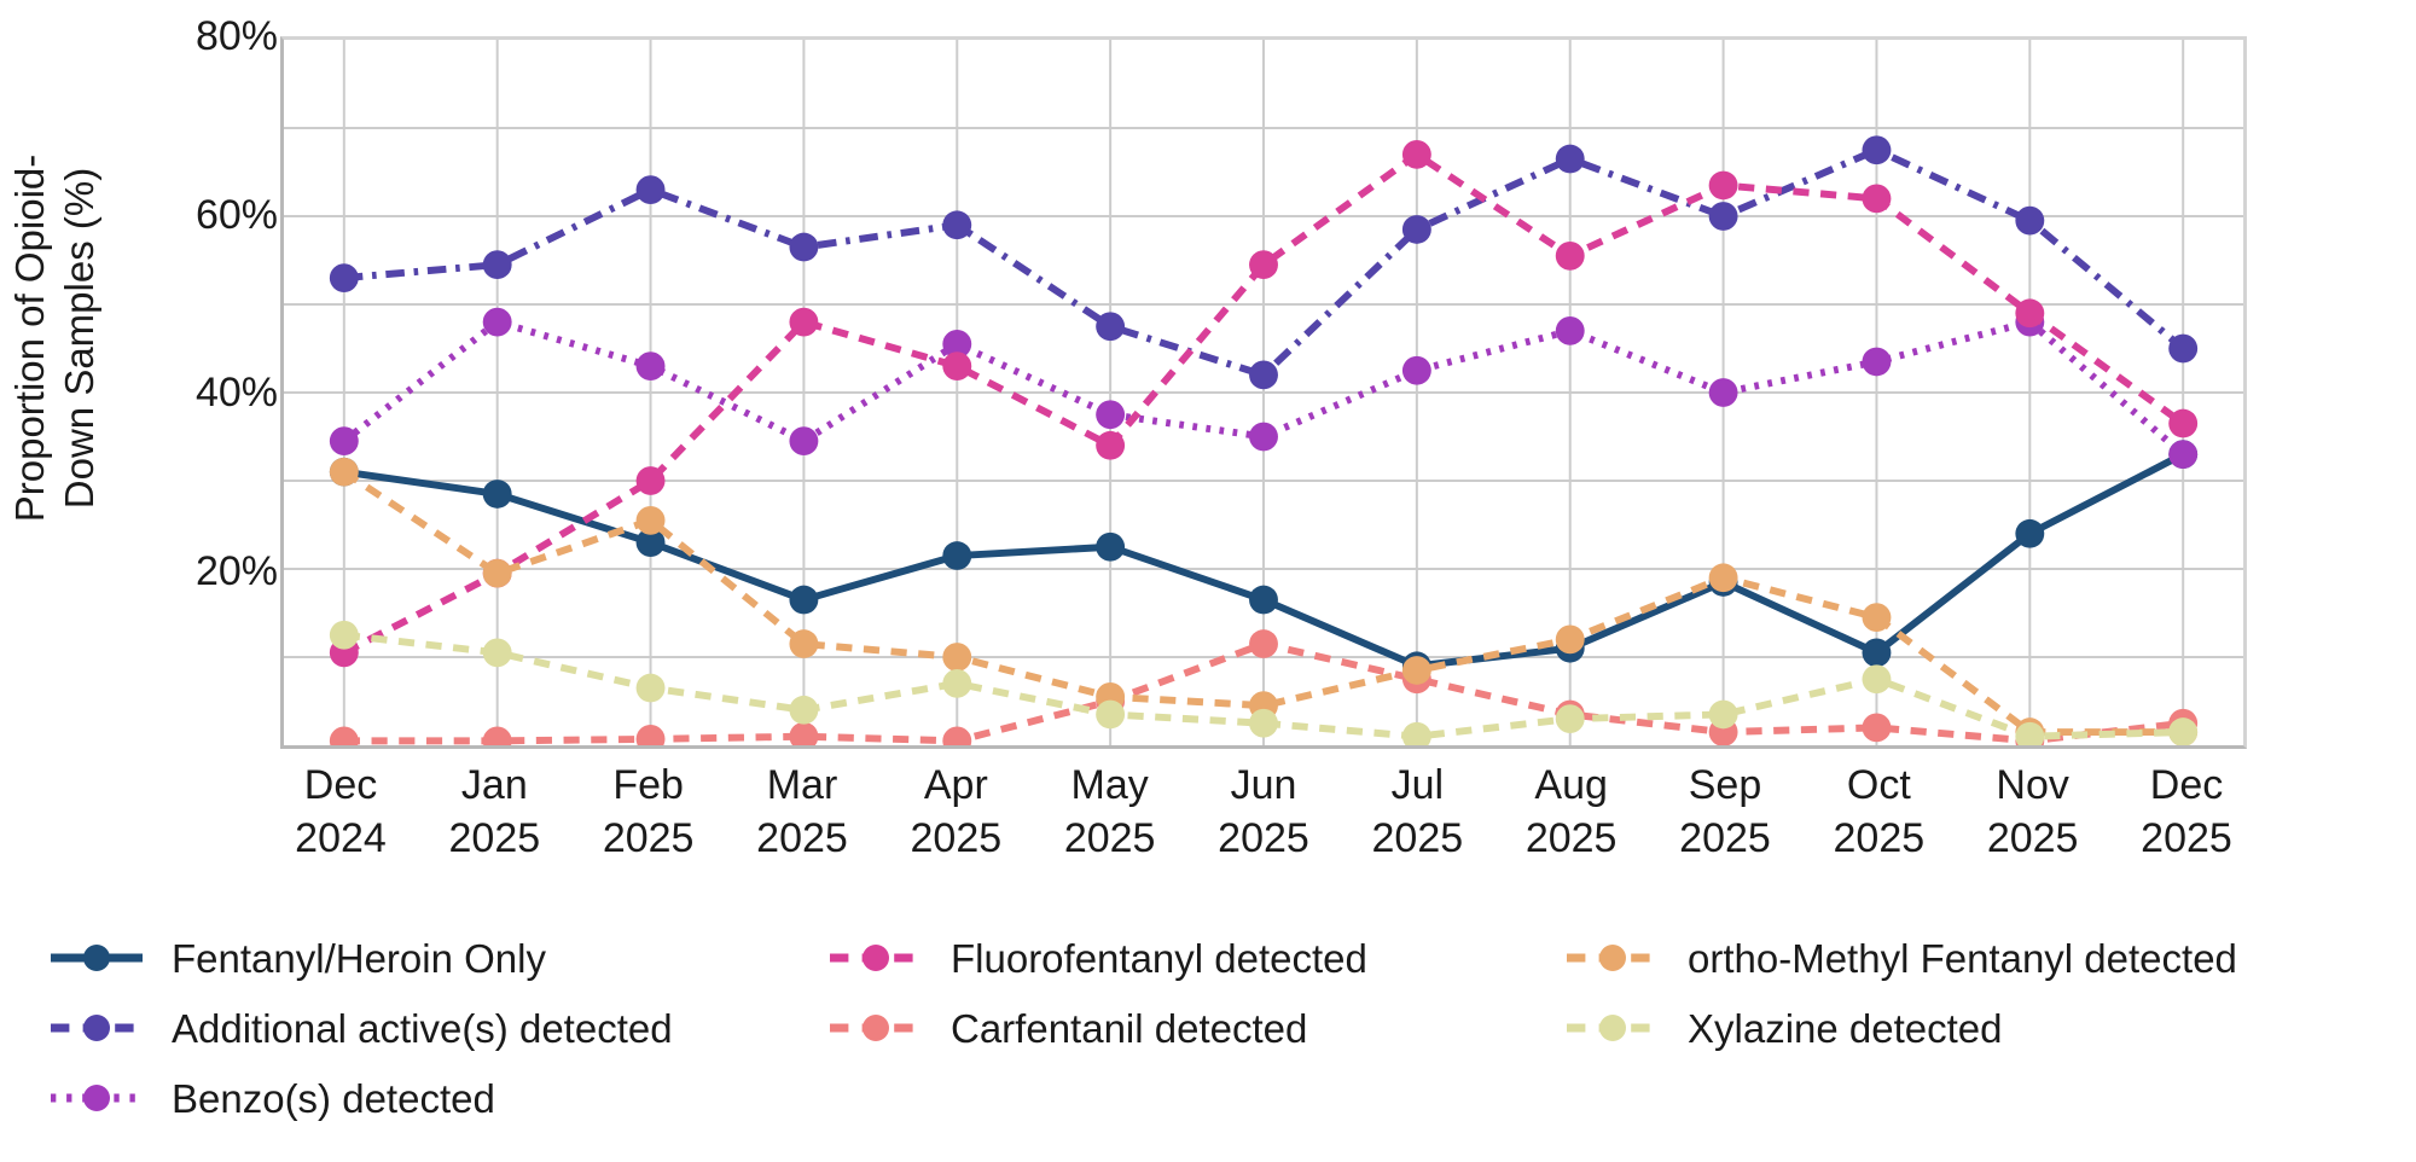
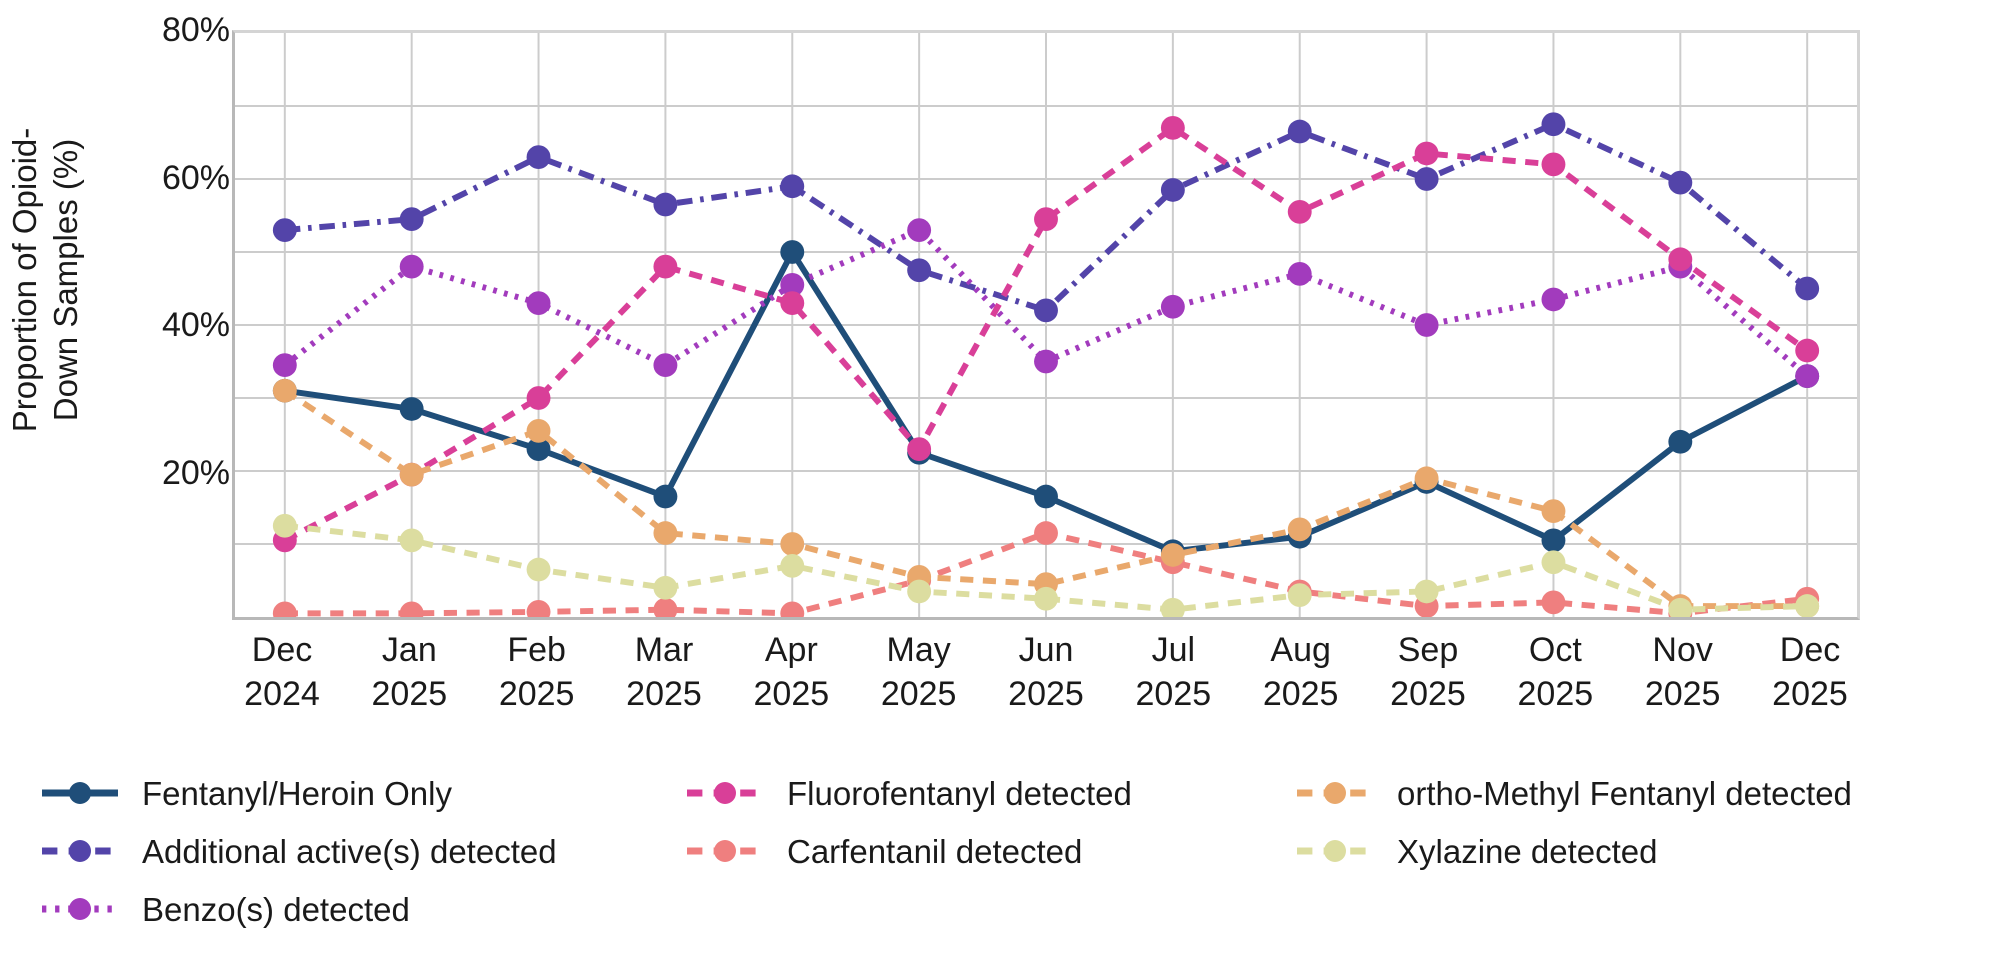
Fentanyl/Heroin Only/Apr 2025: 22% -> 50%
Benzo(s) detected/May 2025: 38% -> 53%
Fluorofentanyl detected/May 2025: 34% -> 23%
